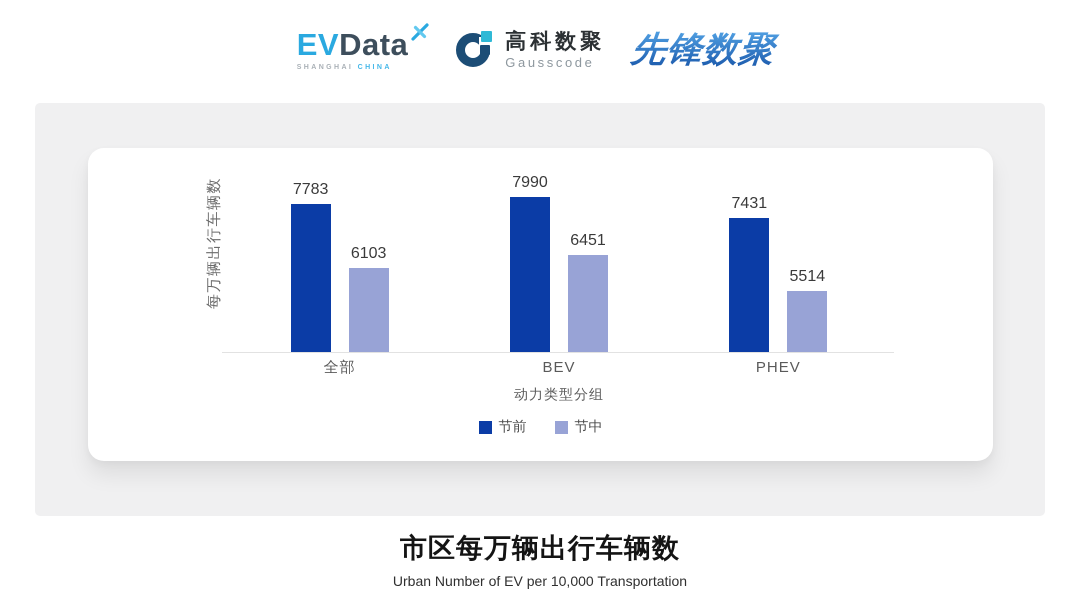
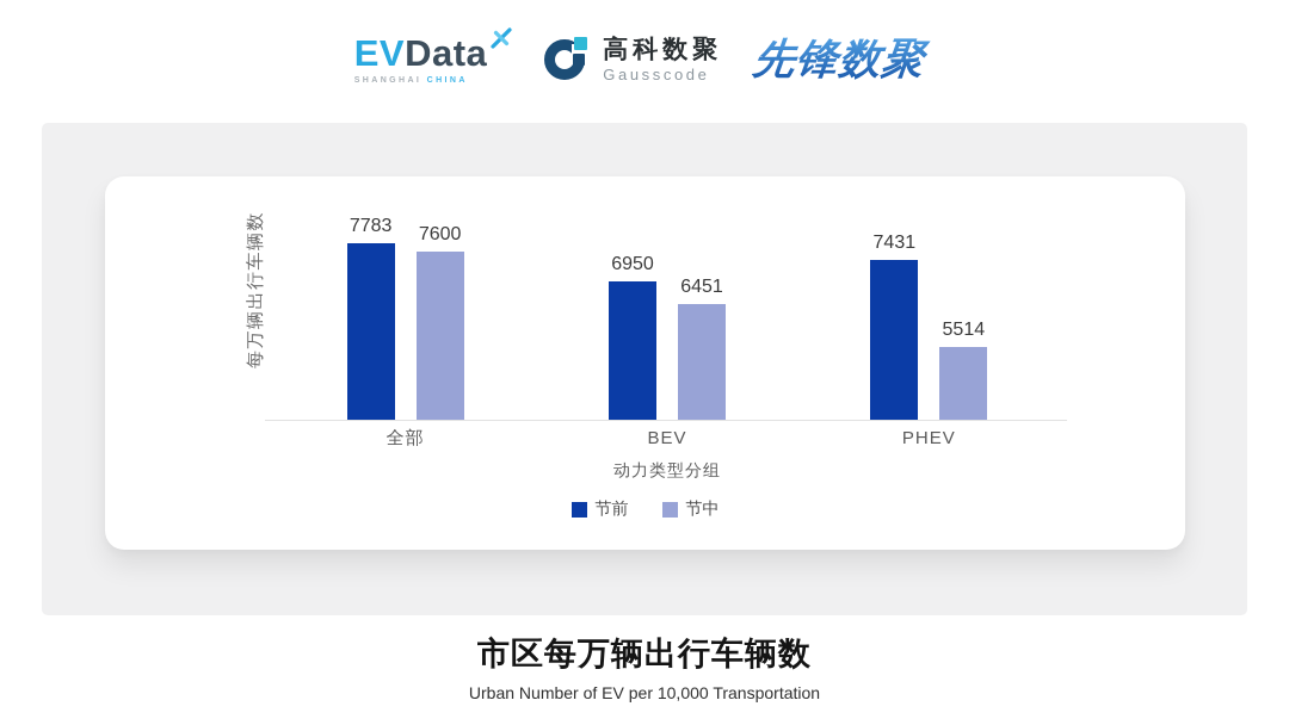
节中/全部: 6103 -> 7600
节前/BEV: 7990 -> 6950
